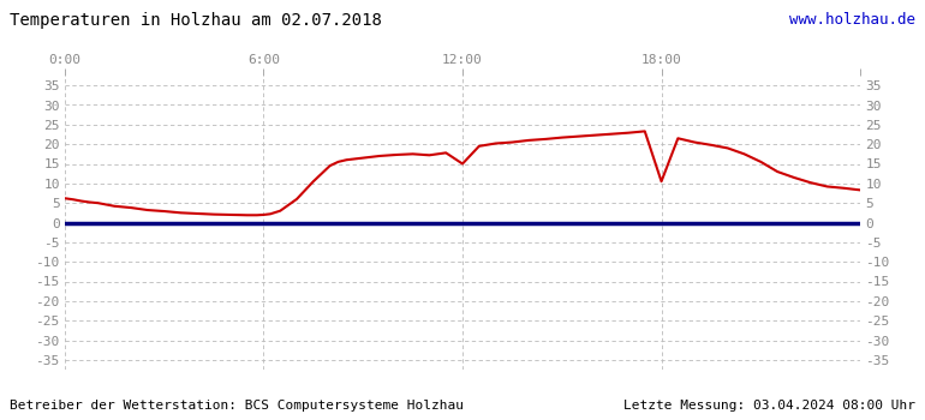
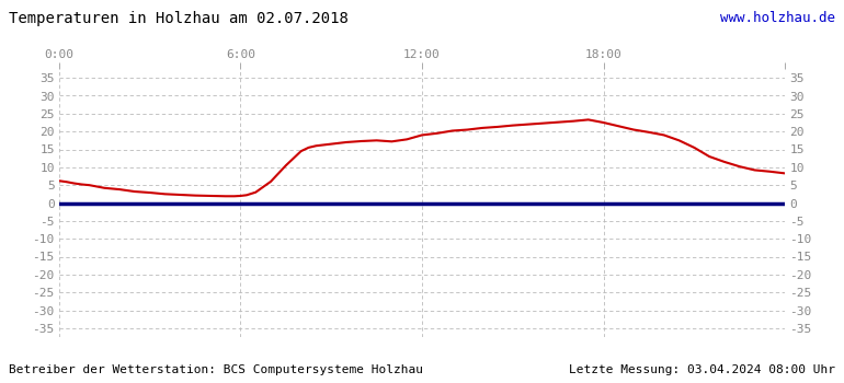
12:00: 15.0 -> 19.0
18:00: 10.5 -> 22.5
